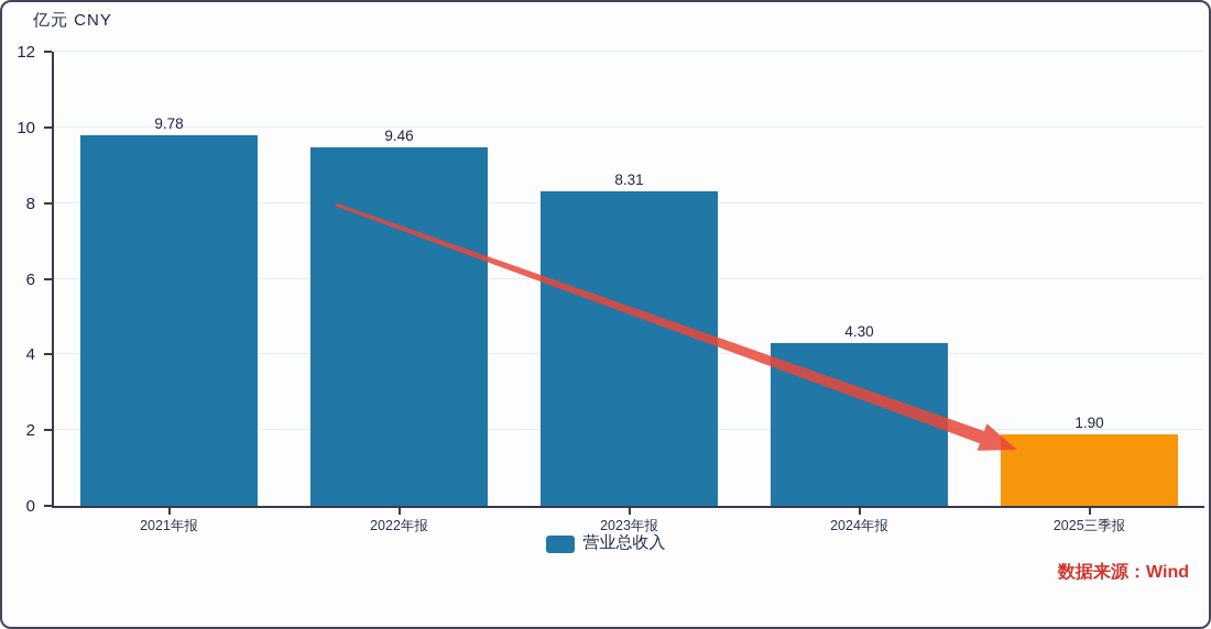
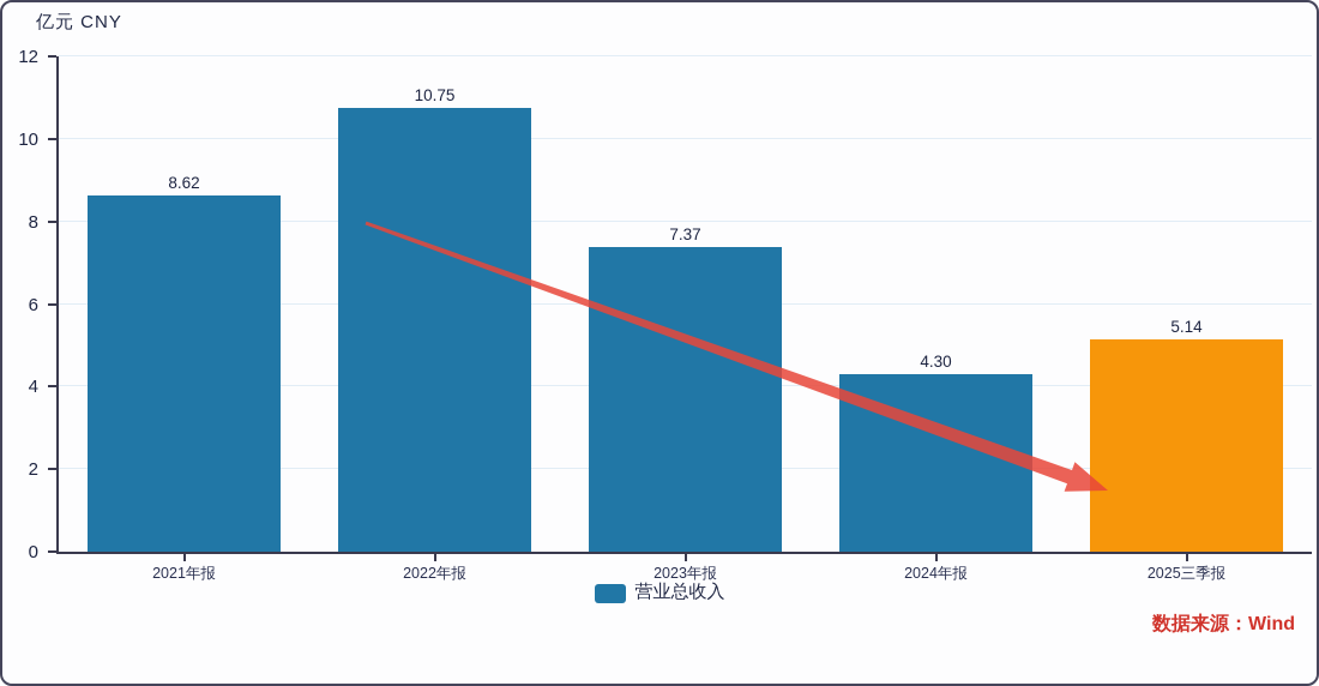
2021年报: 9.78 -> 8.62
2022年报: 9.46 -> 10.75
2023年报: 8.31 -> 7.37
2025三季报: 1.90 -> 5.14
